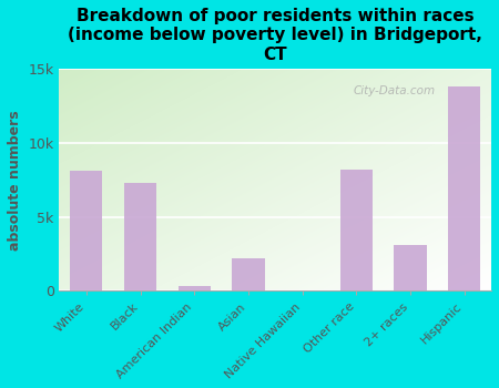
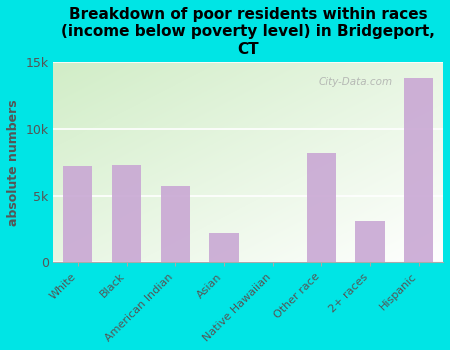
White: 8.1k -> 7.2k
American Indian: 0.3k -> 5.7k
